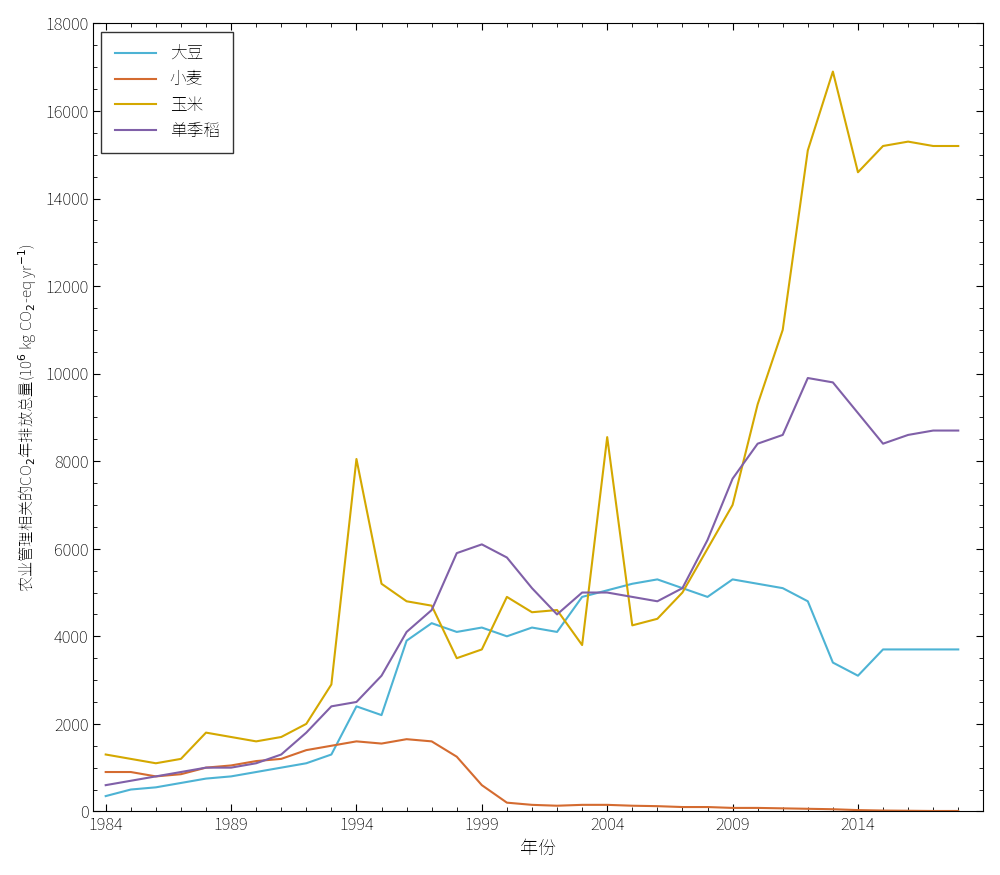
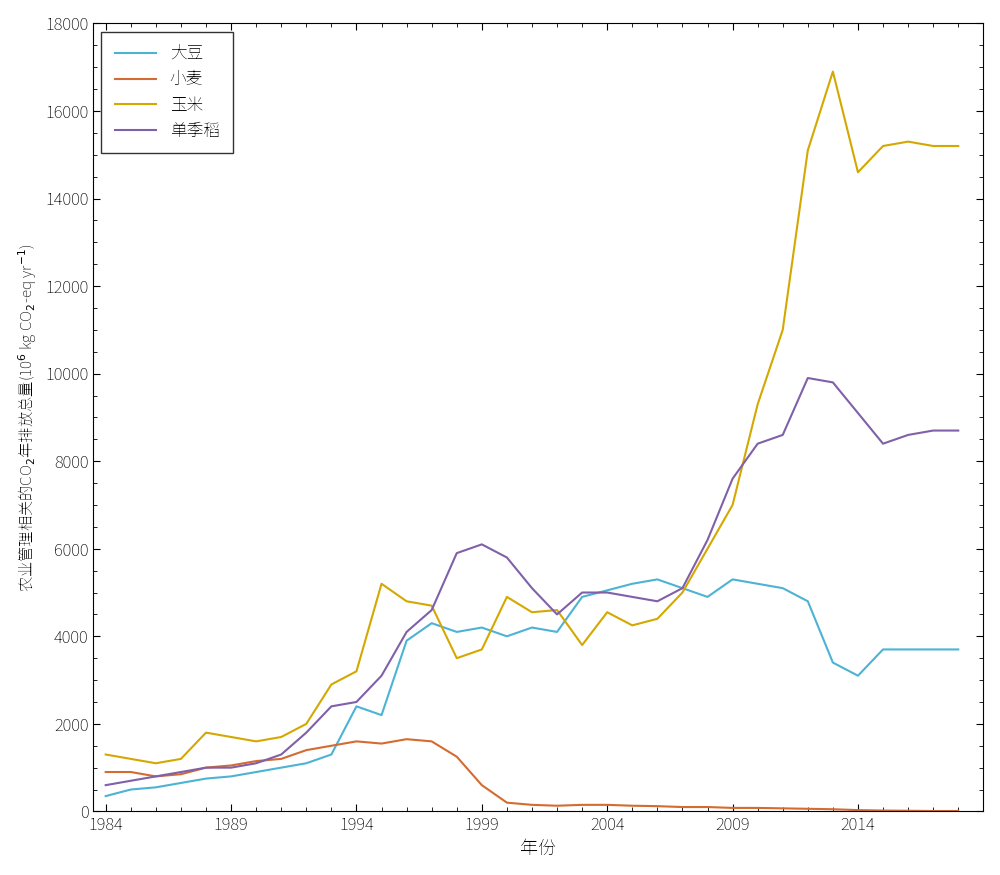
玉米/1994: 8050 -> 3200
玉米/2004: 8550 -> 4550
